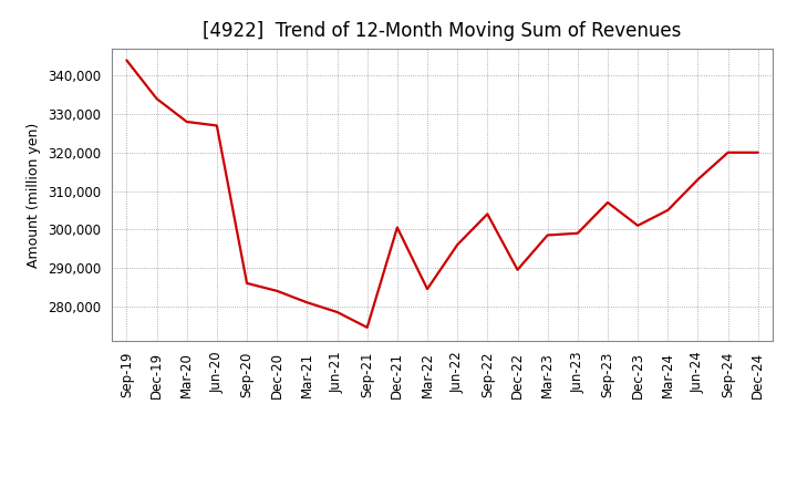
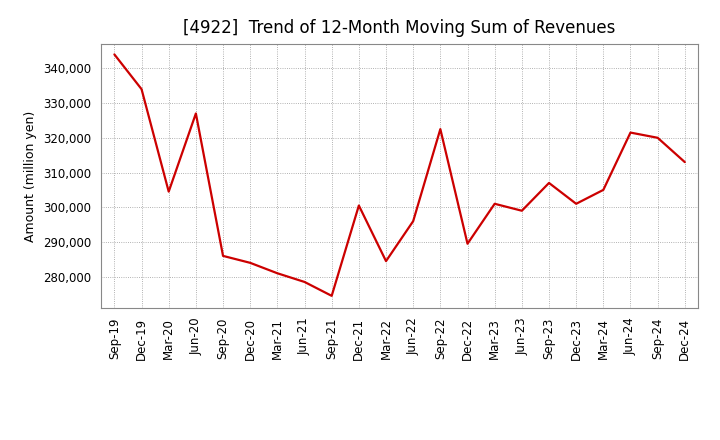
Mar-20: 328,000 -> 304,500
Sep-22: 304,000 -> 322,500
Mar-23: 298,500 -> 301,000
Jun-24: 313,000 -> 321,500
Dec-24: 320,000 -> 313,000
